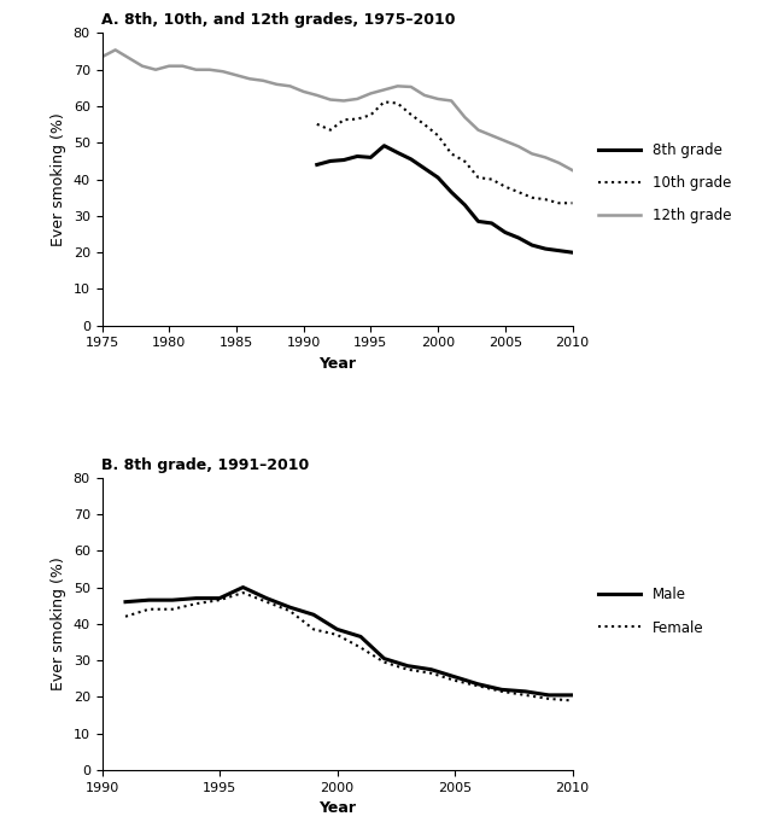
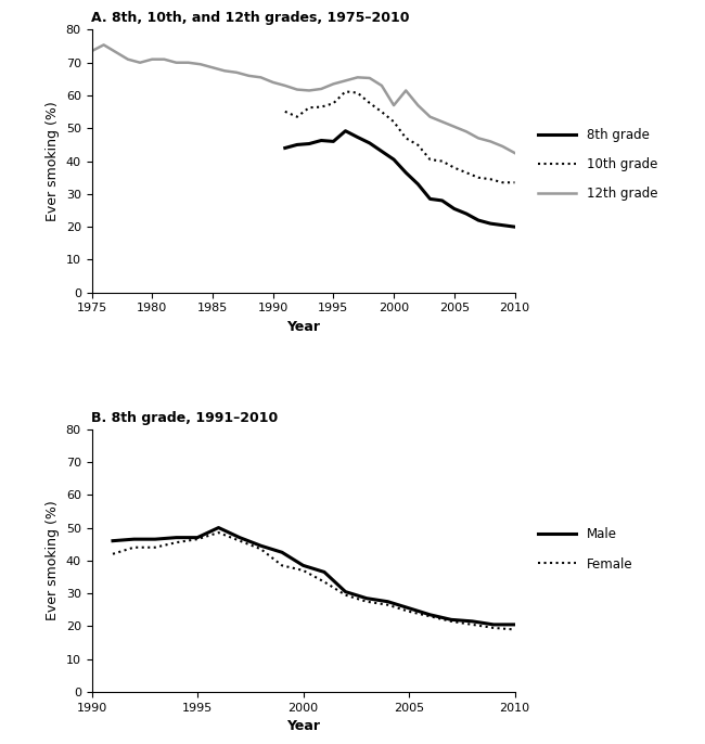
A. 8th, 10th, and 12th grades, 1975–2010/12th grade/2000: 62.0 -> 57.0
